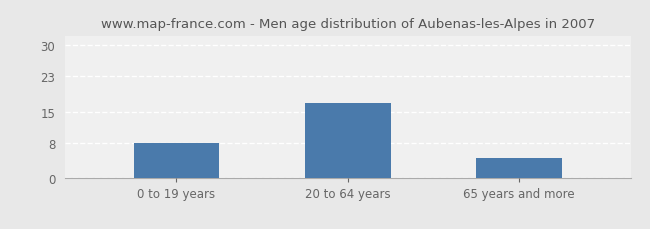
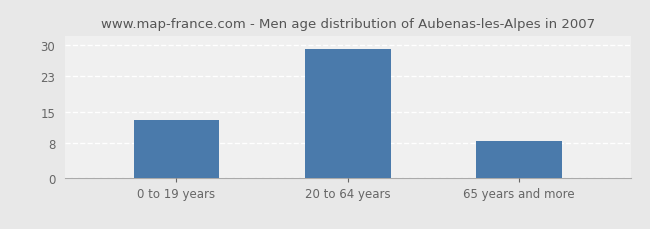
0 to 19 years: 8.0 -> 13.0
20 to 64 years: 17.0 -> 29.0
65 years and more: 4.5 -> 8.5
